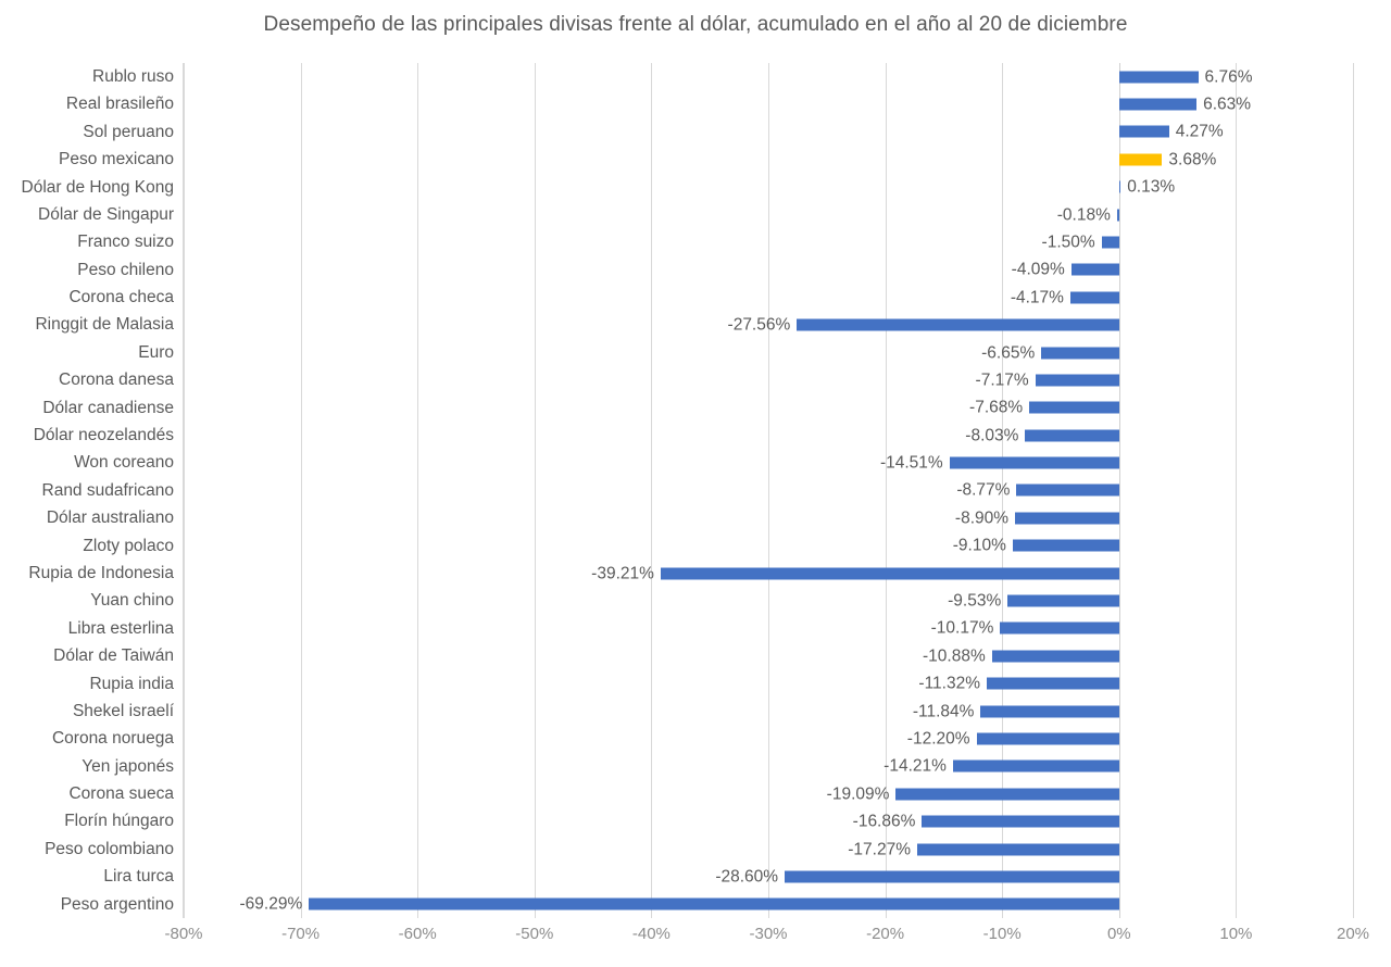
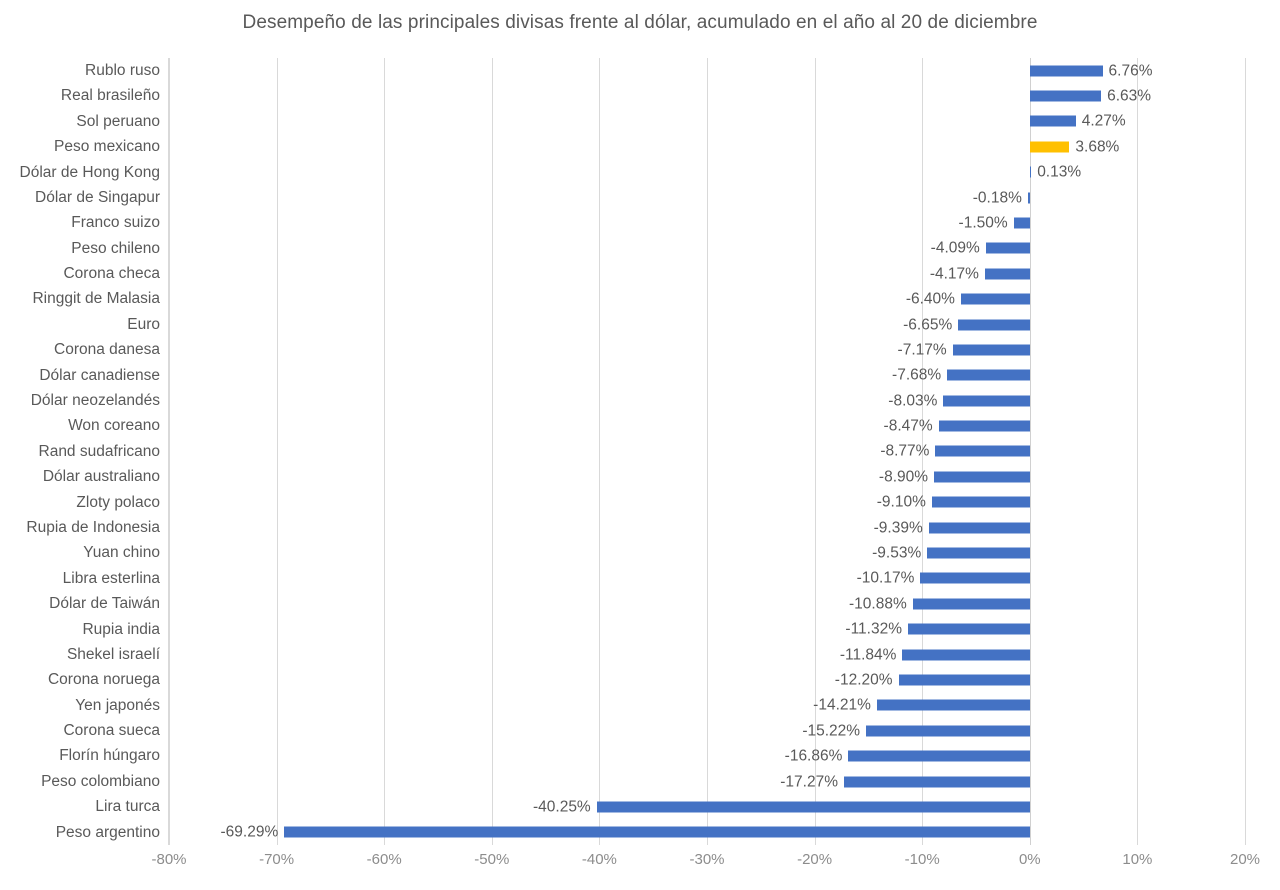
Ringgit de Malasia: -27.56% -> -6.40%
Won coreano: -14.51% -> -8.47%
Rupia de Indonesia: -39.21% -> -9.39%
Corona sueca: -19.09% -> -15.22%
Lira turca: -28.60% -> -40.25%
